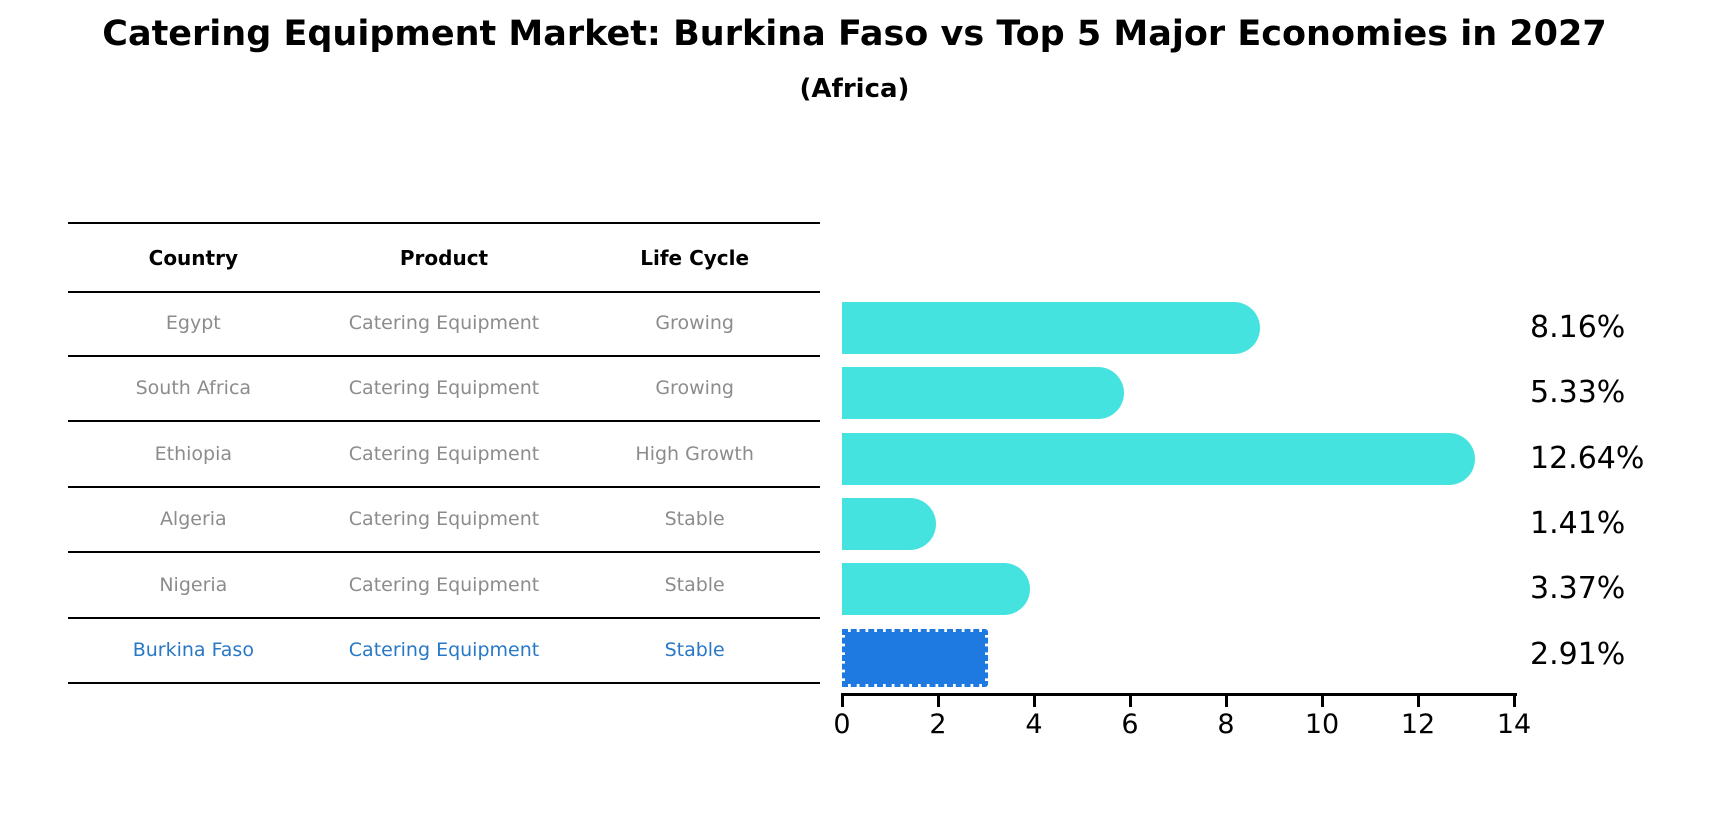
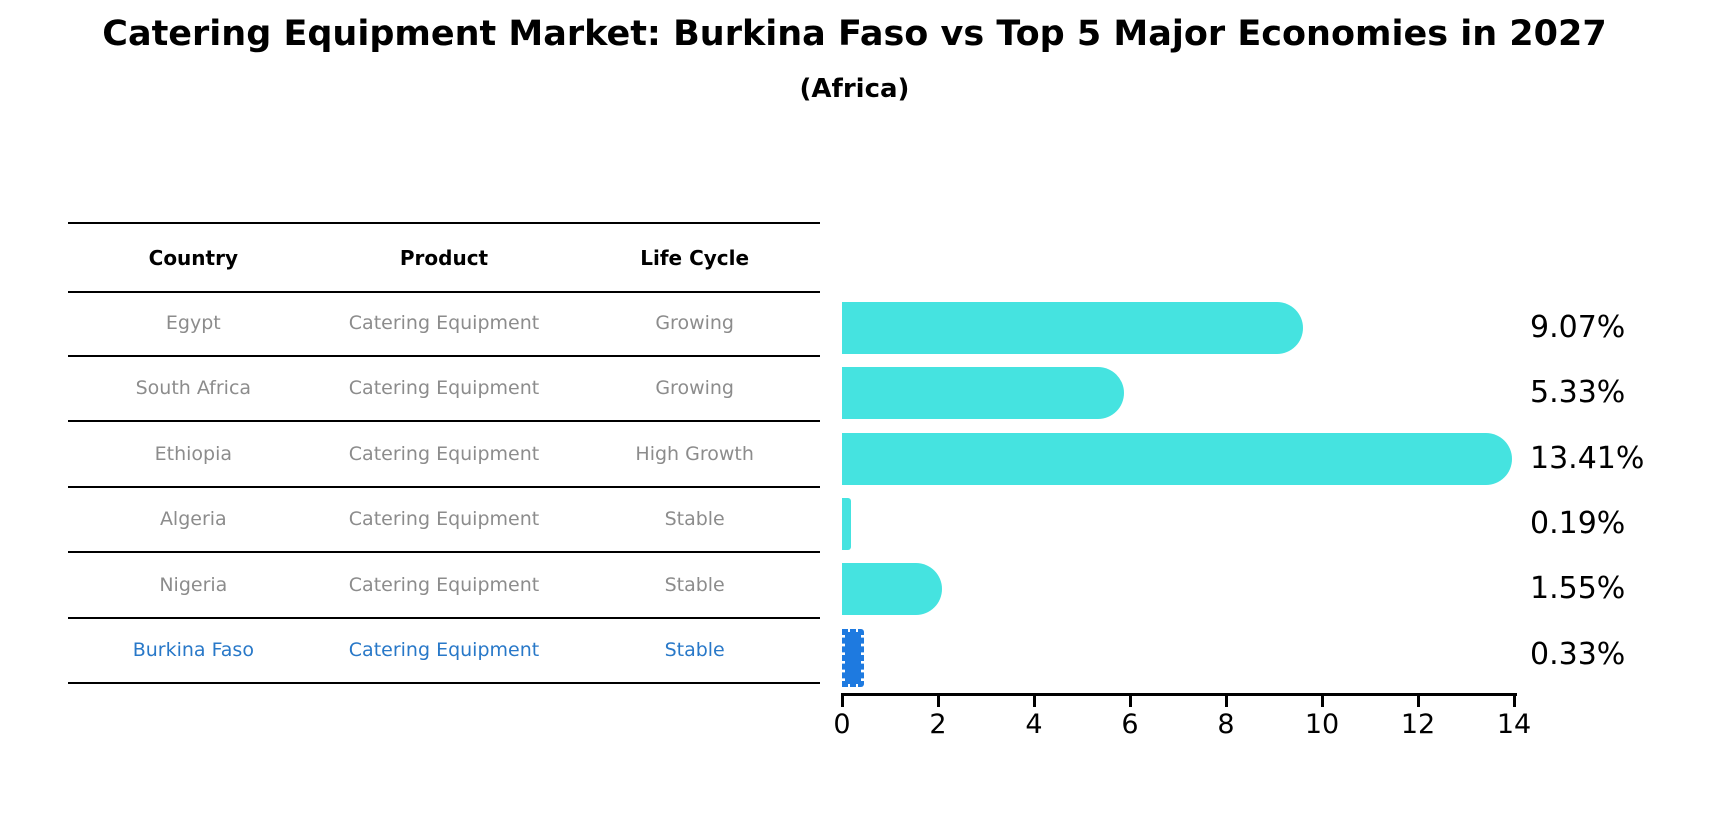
Egypt: 8.16% -> 9.07%
Ethiopia: 12.64% -> 13.41%
Algeria: 1.41% -> 0.19%
Nigeria: 3.37% -> 1.55%
Burkina Faso: 2.91% -> 0.33%
